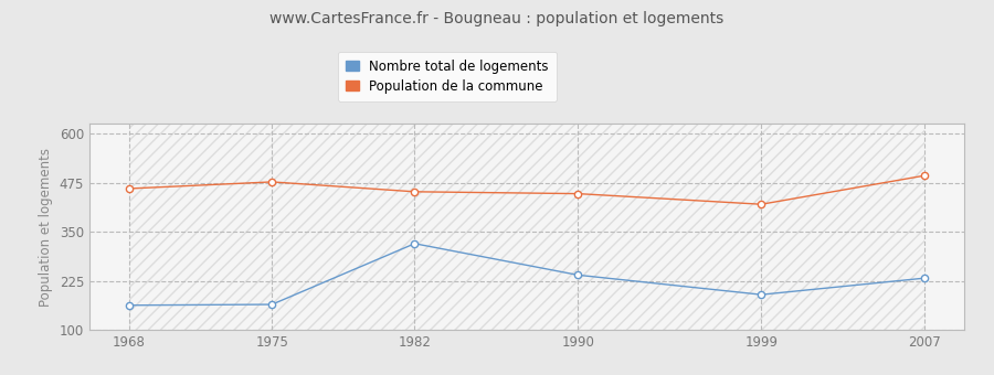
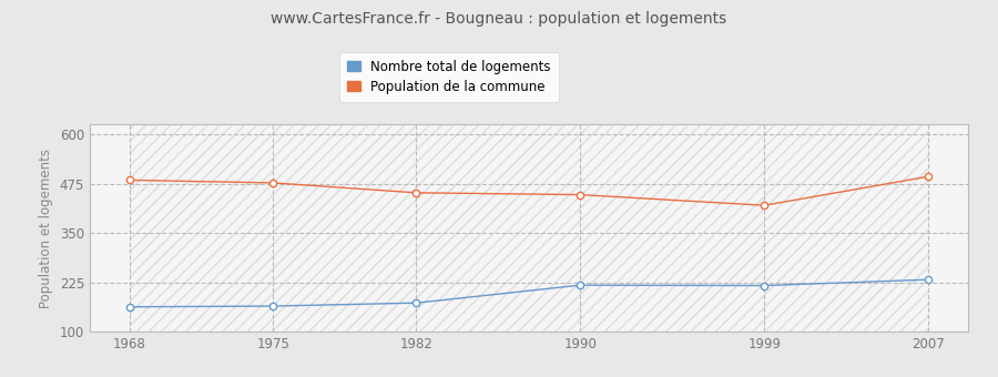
Population de la commune/1968: 460 -> 484
Nombre total de logements/1982: 320 -> 173
Nombre total de logements/1990: 240 -> 218
Nombre total de logements/1999: 190 -> 217
